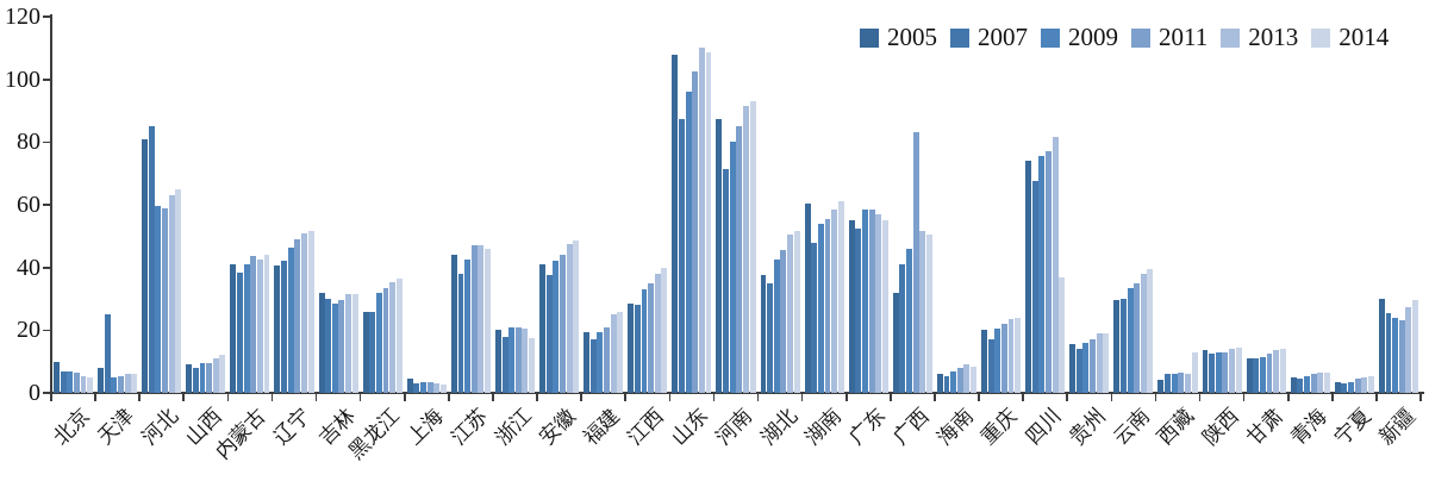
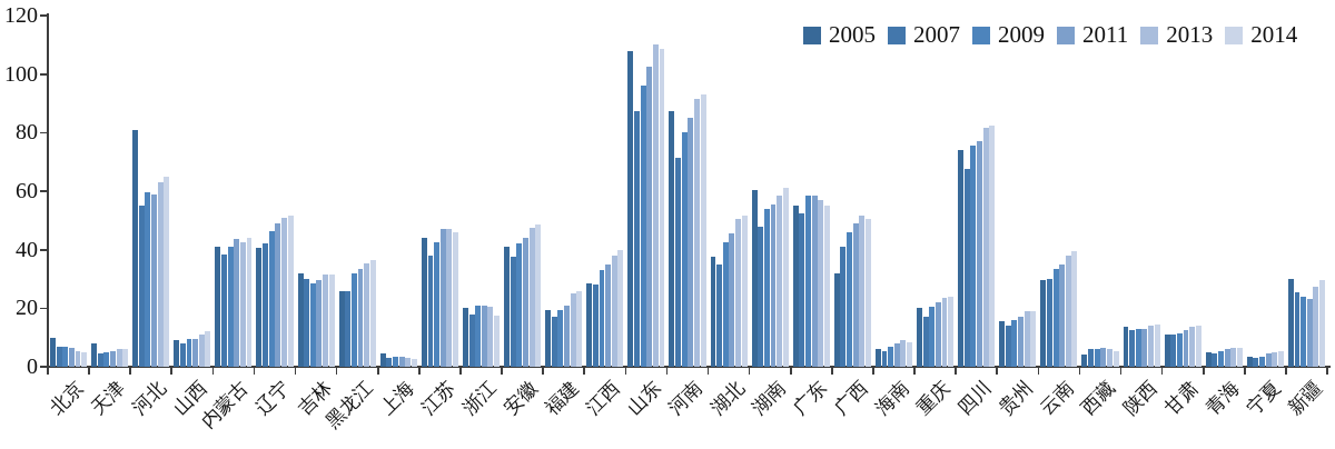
2007/天津: 25 -> 4
2007/河北: 85 -> 55
2011/广西: 83 -> 49
2014/四川: 37 -> 82
2014/西藏: 13 -> 6
